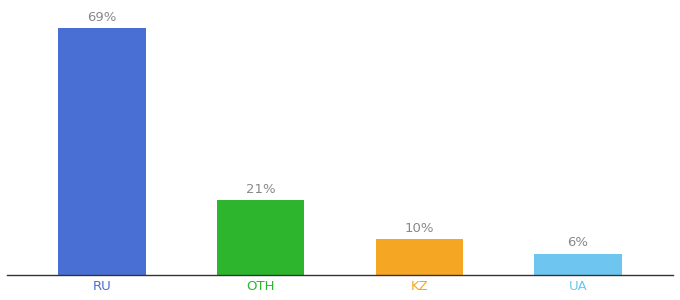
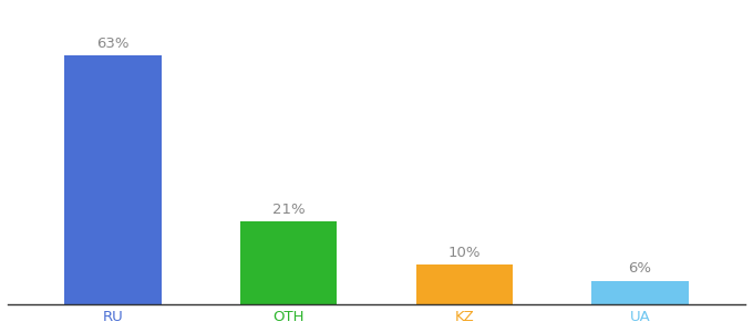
RU: 69% -> 63%
